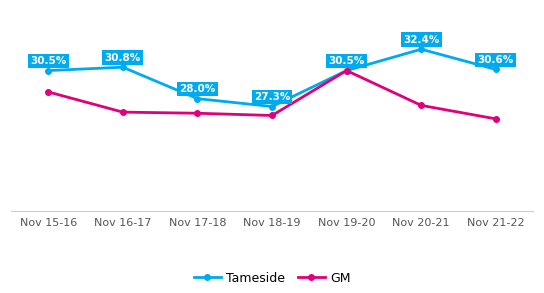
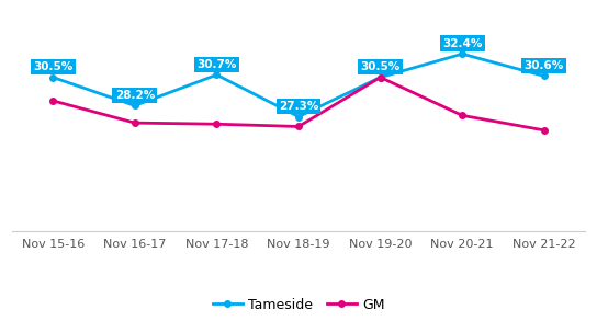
Tameside/Nov 16-17: 30.8% -> 28.2%
Tameside/Nov 17-18: 28.0% -> 30.7%
